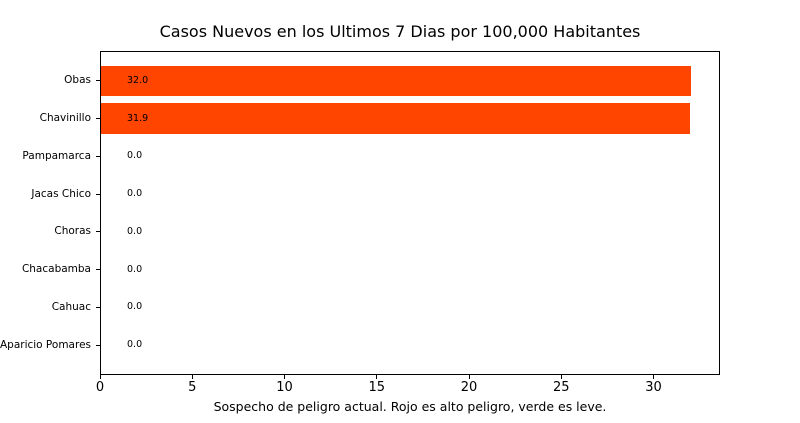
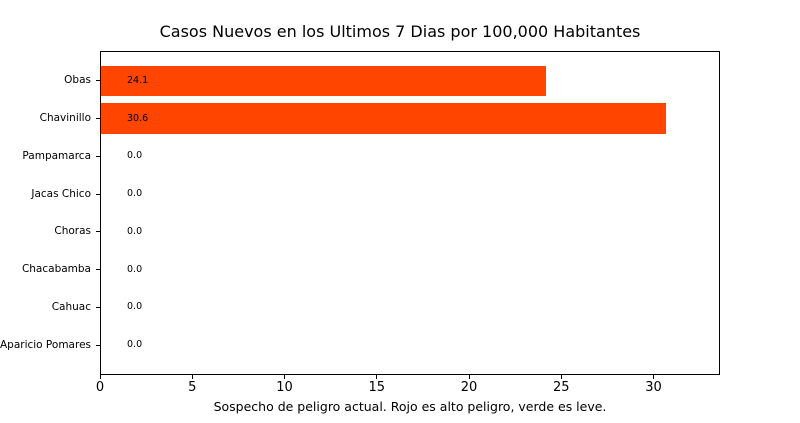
Obas: 32.0 -> 24.1
Chavinillo: 31.9 -> 30.6
